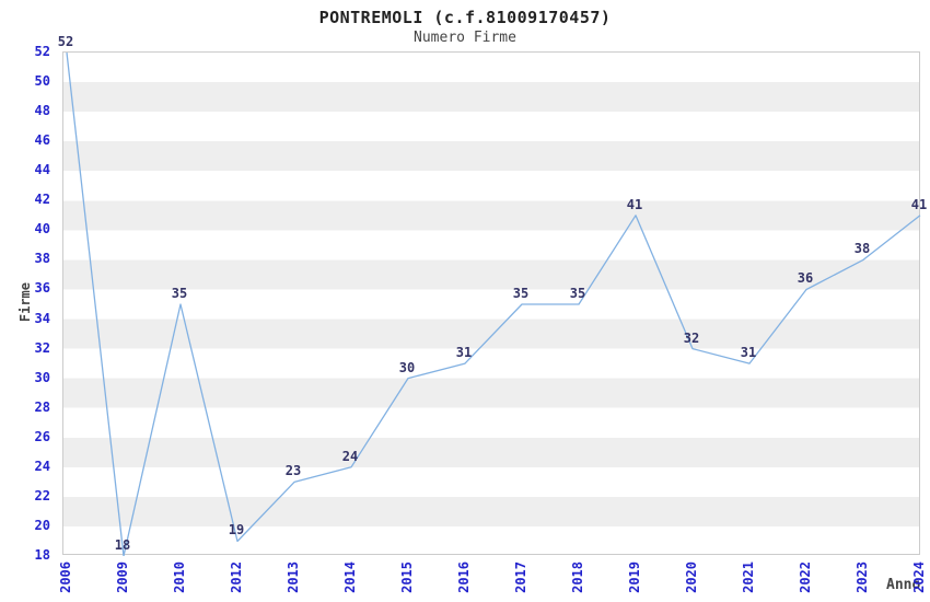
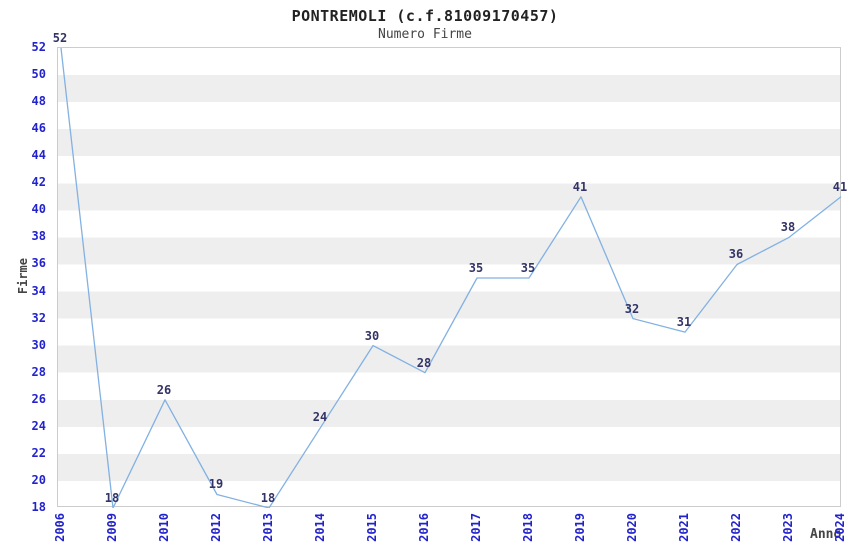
2010: 35 -> 26
2013: 23 -> 18
2016: 31 -> 28
